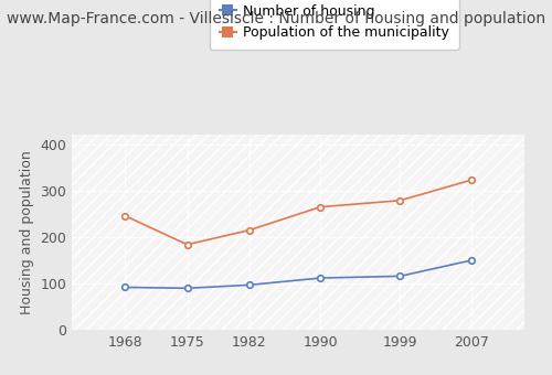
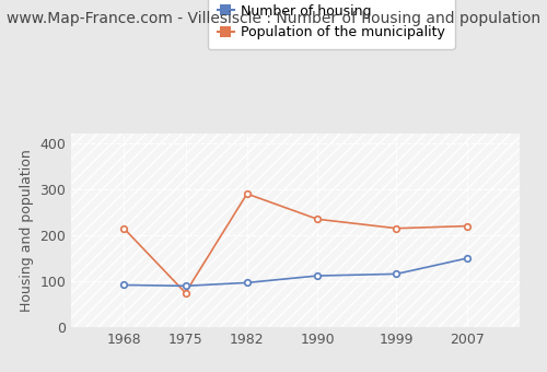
Population of the municipality/1968: 246 -> 215
Population of the municipality/1975: 184 -> 75
Population of the municipality/1982: 215 -> 290
Population of the municipality/1990: 265 -> 235
Population of the municipality/1999: 279 -> 215
Population of the municipality/2007: 323 -> 220
